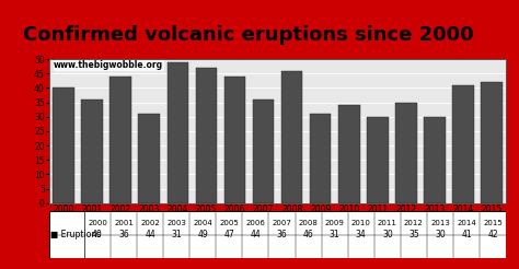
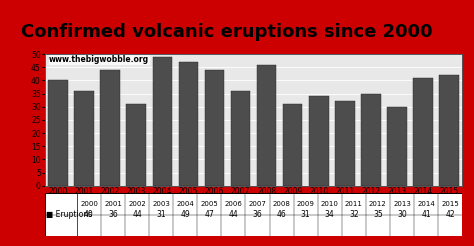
2011: 30 -> 32
